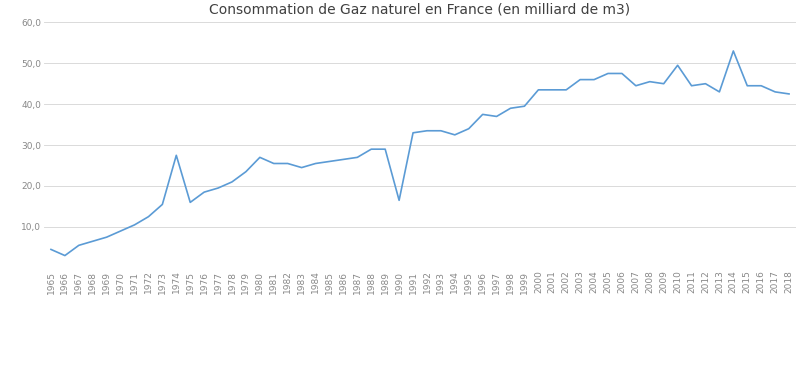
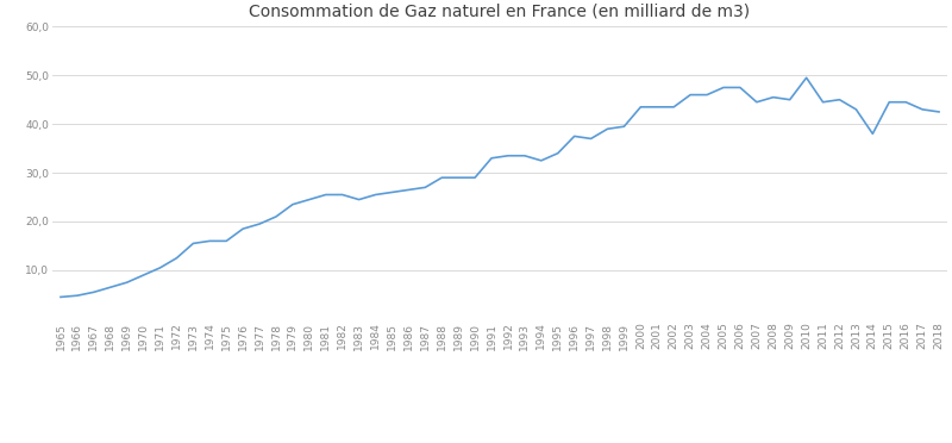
1966: 3,0 -> 4,8
1974: 27,5 -> 16,0
1980: 27,0 -> 24,5
1990: 16,5 -> 29,0
2014: 53,0 -> 38,0
